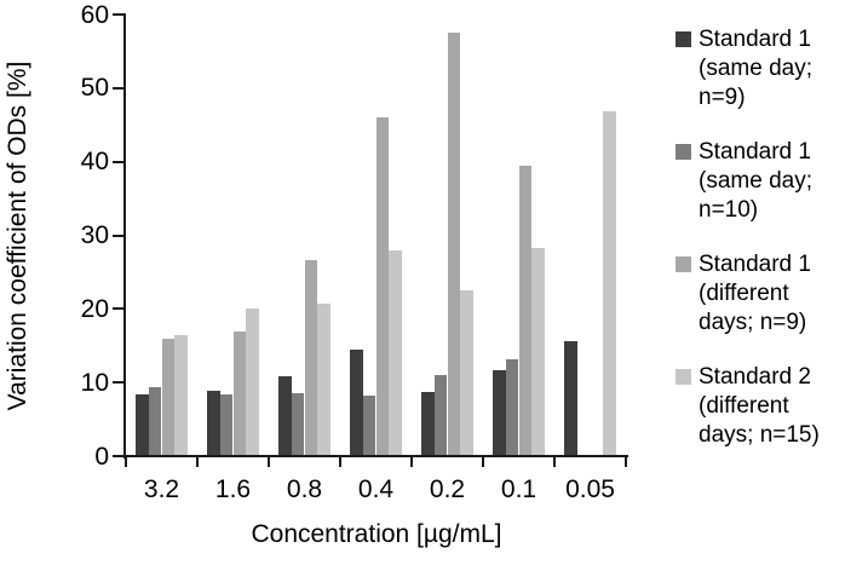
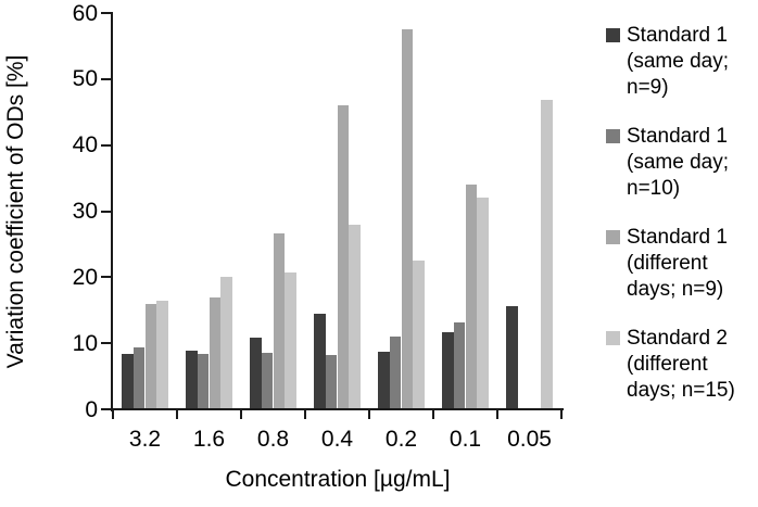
Standard 1 (different days; n=9)/0.1: 39 -> 34
Standard 2 (different days; n=15)/0.1: 28 -> 32
